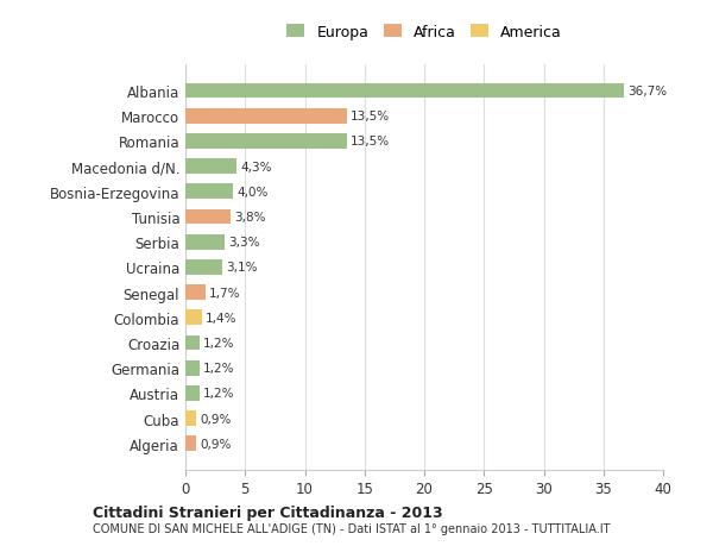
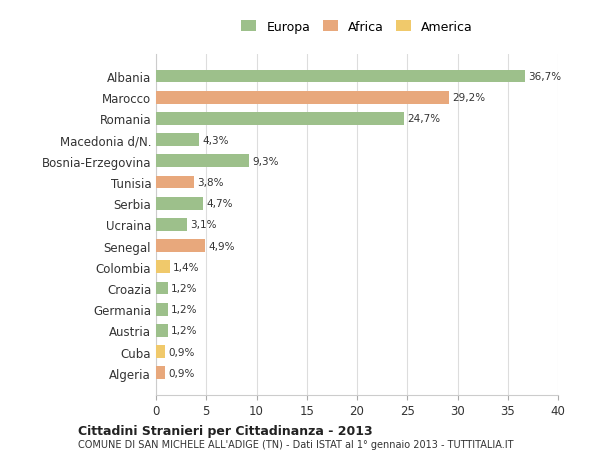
Marocco: 13,5% -> 29,2%
Romania: 13,5% -> 24,7%
Bosnia-Erzegovina: 4,0% -> 9,3%
Serbia: 3,3% -> 4,7%
Senegal: 1,7% -> 4,9%
